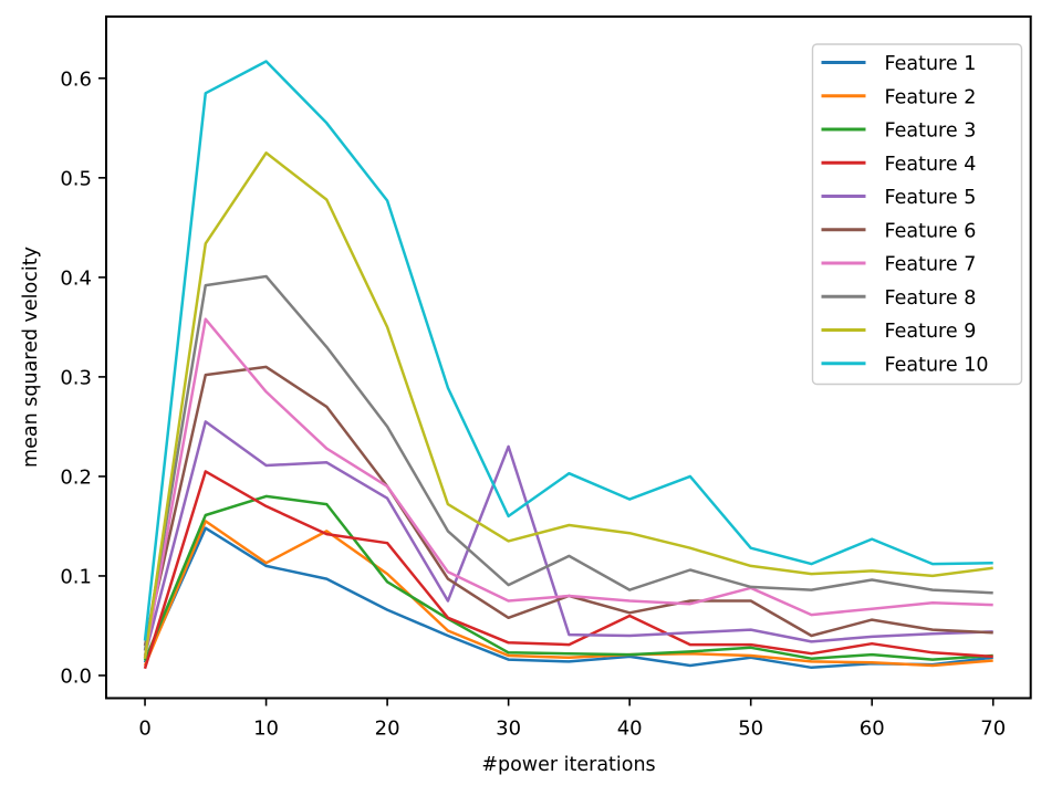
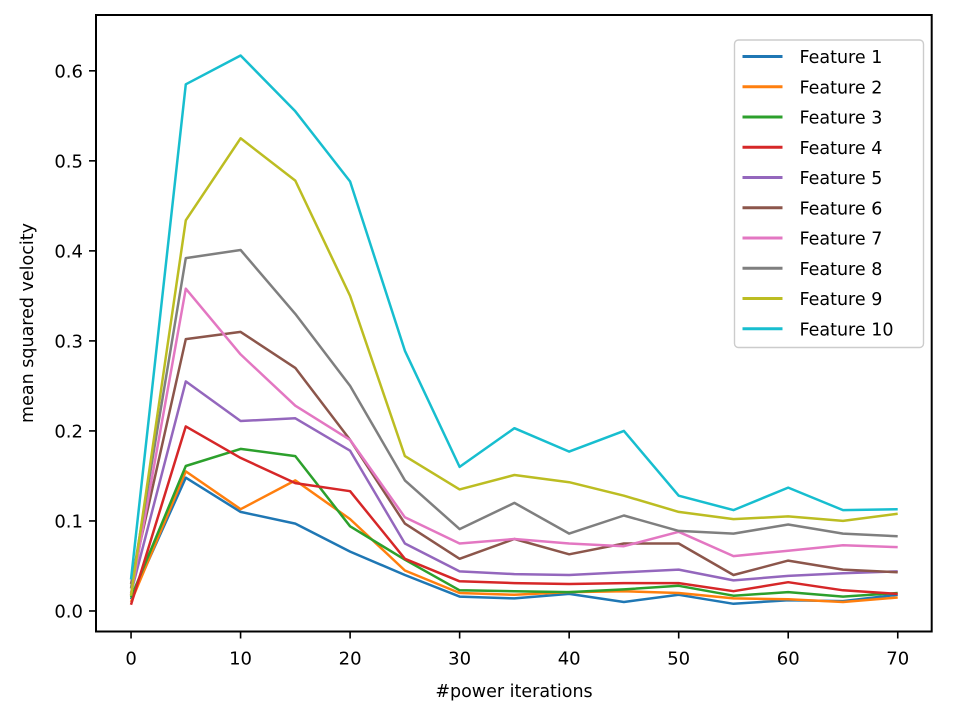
Feature 5/30: 0.23 -> 0.04
Feature 4/40: 0.06 -> 0.03
